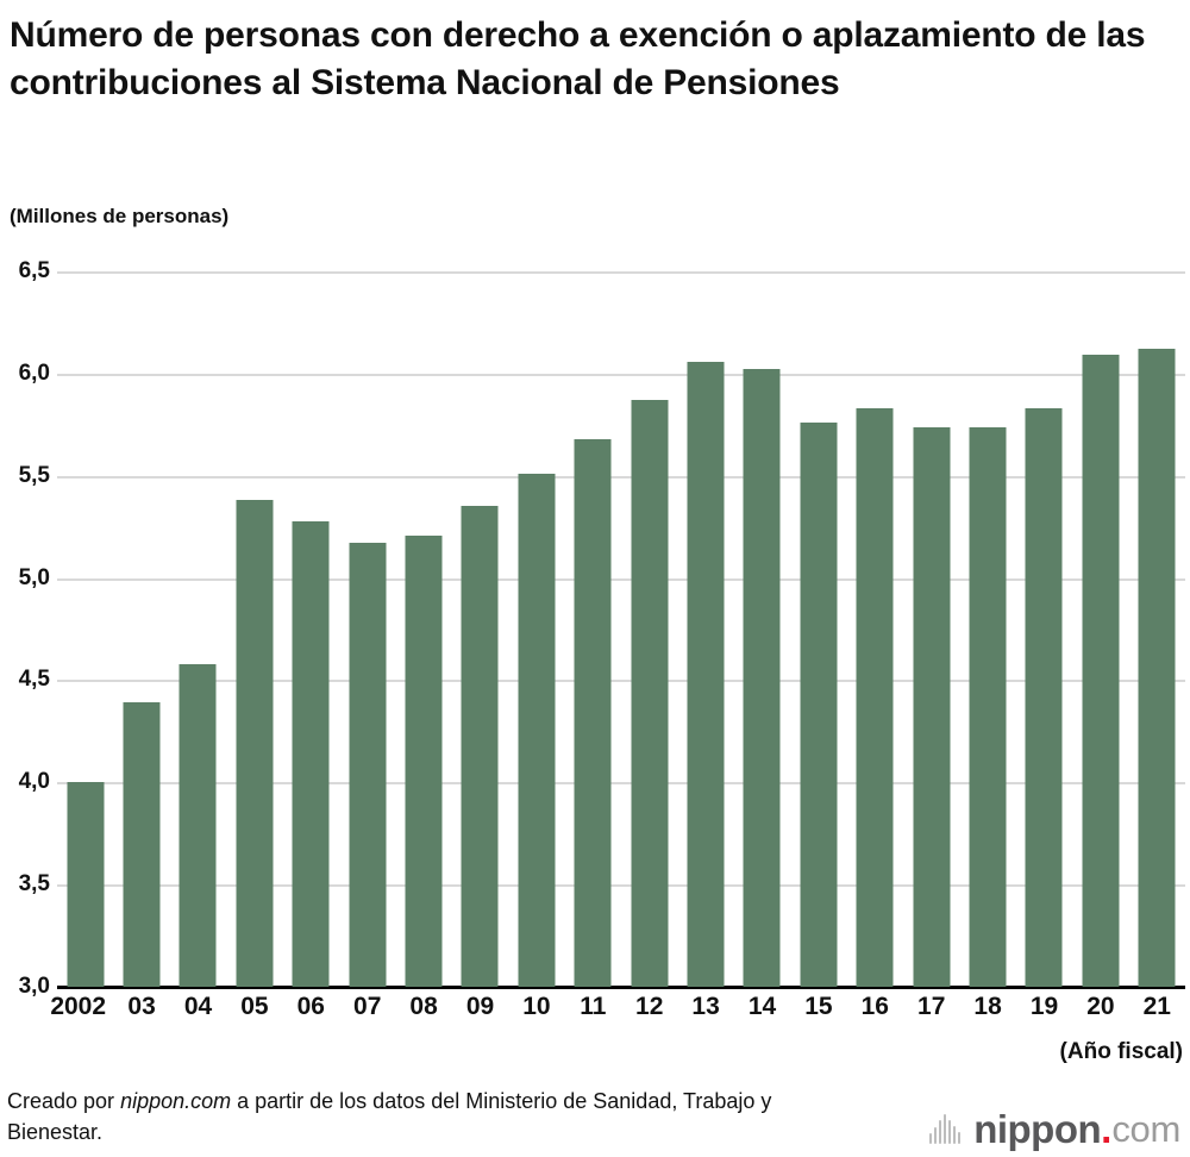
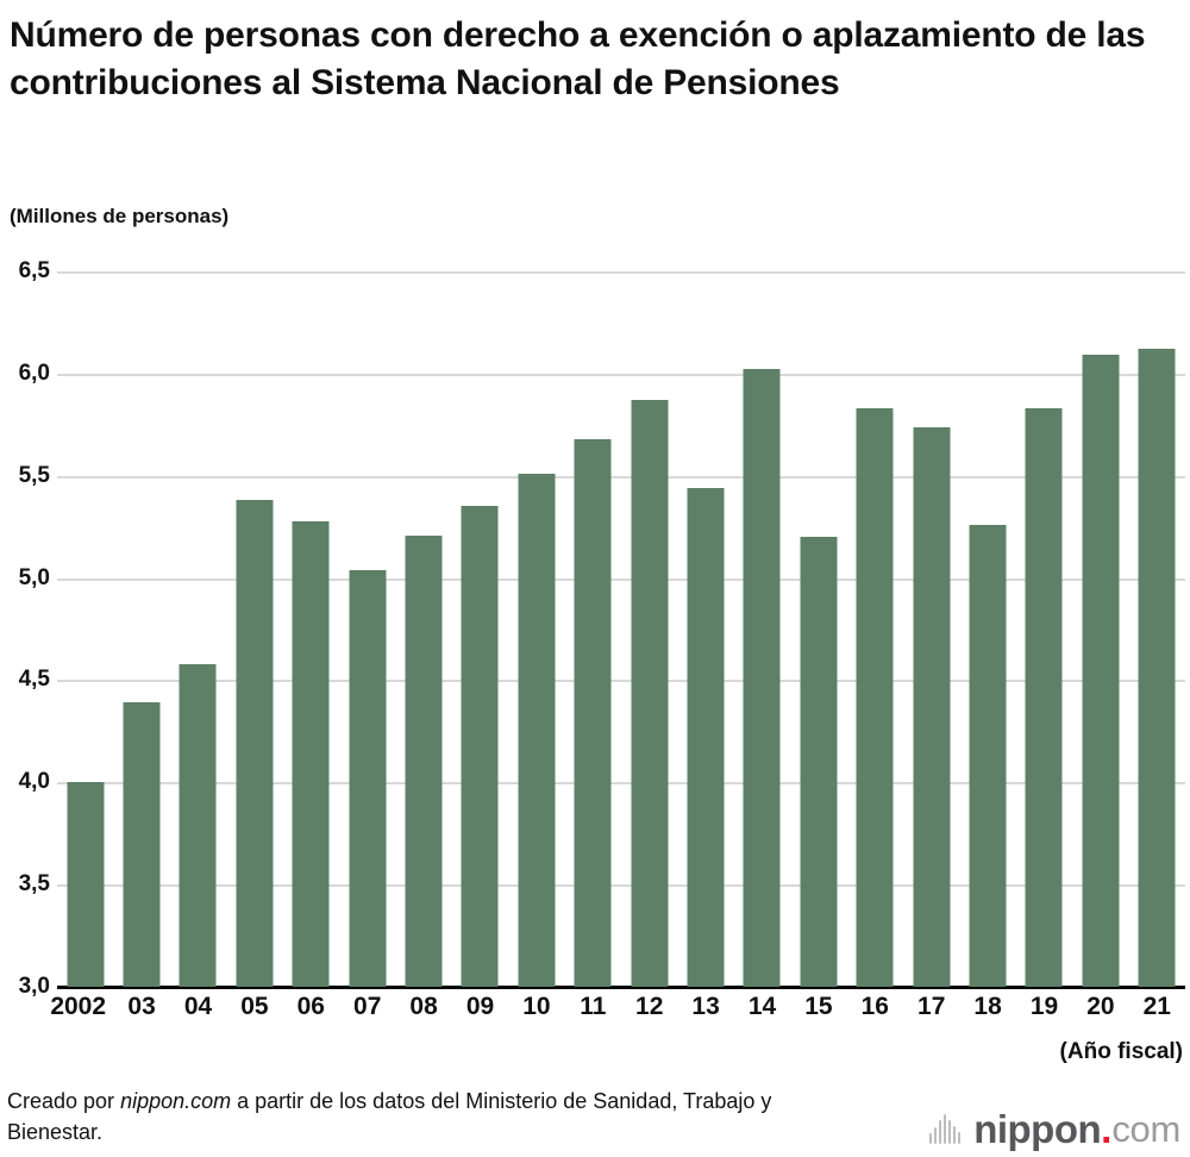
07: 5,17 -> 5,04
13: 6,06 -> 5,44
15: 5,76 -> 5,20
18: 5,74 -> 5,26
